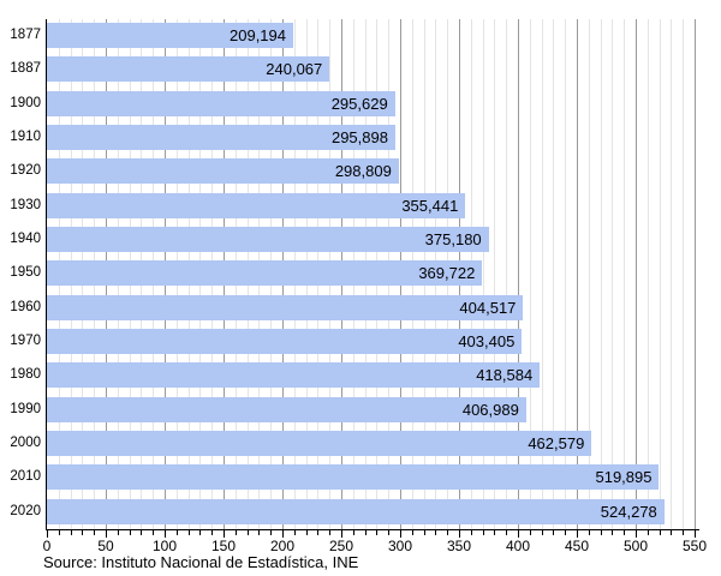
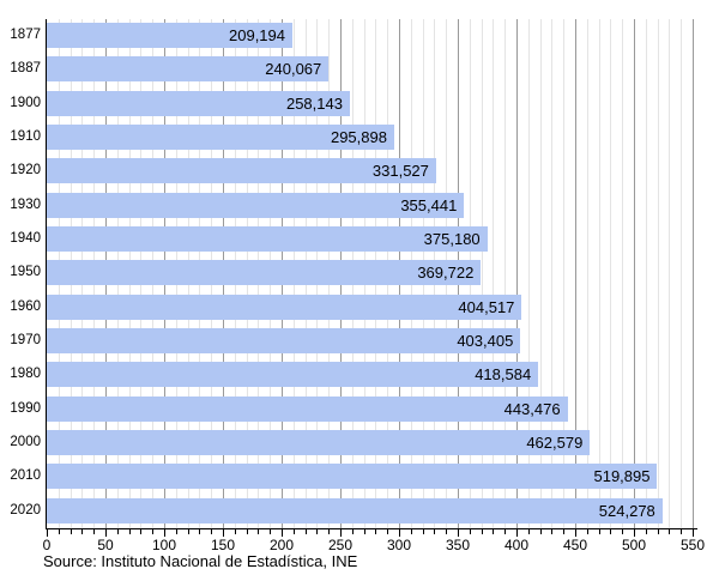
1900: 295,629 -> 258,143
1920: 298,809 -> 331,527
1990: 406,989 -> 443,476
